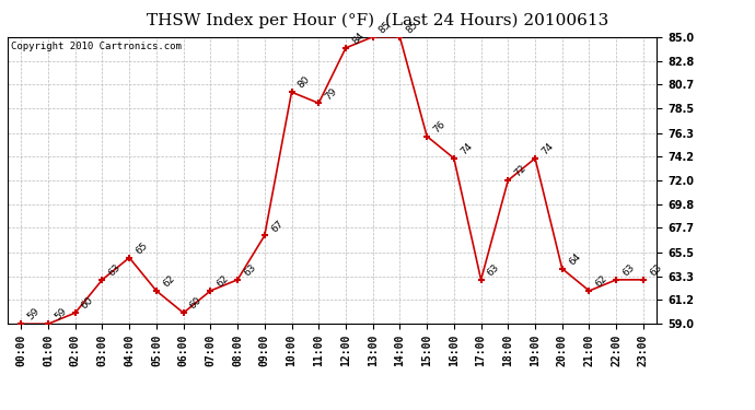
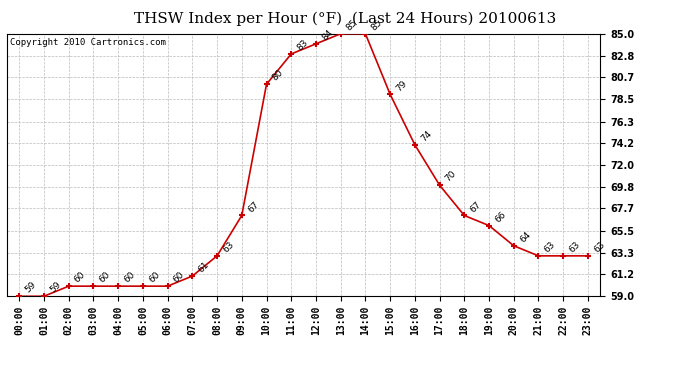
03:00: 63 -> 60
04:00: 65 -> 60
05:00: 62 -> 60
07:00: 62 -> 61
11:00: 79 -> 83
15:00: 76 -> 79
17:00: 63 -> 70
18:00: 72 -> 67
19:00: 74 -> 66
21:00: 62 -> 63
